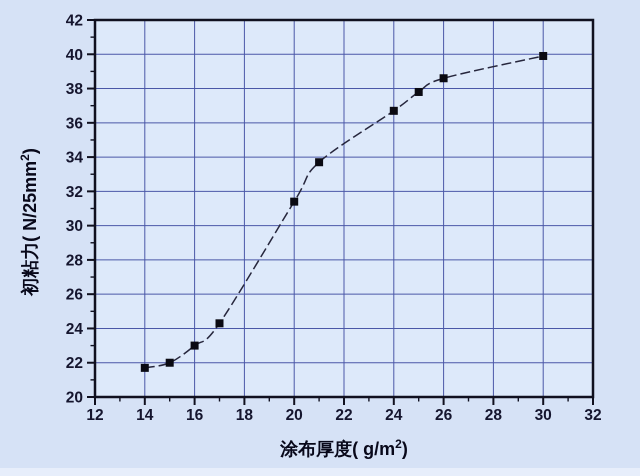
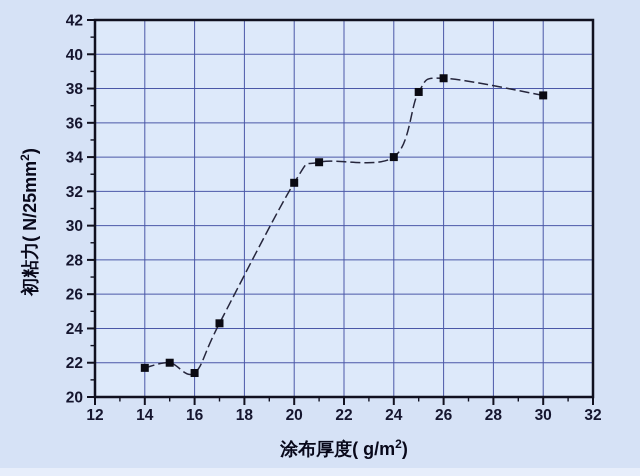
16: 23.0 -> 21.4
20: 31.4 -> 32.5
24: 36.7 -> 34.0
30: 39.9 -> 37.6
